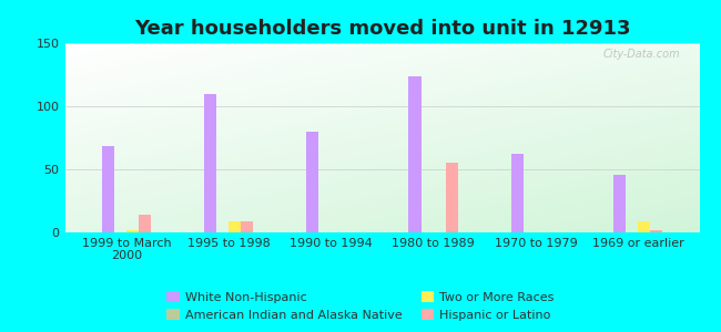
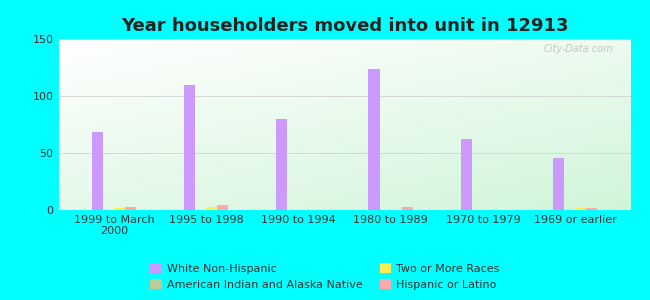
Hispanic or Latino/1999 to March 2000: 14 -> 3
Two or More Races/1995 to 1998: 9 -> 3
Hispanic or Latino/1995 to 1998: 9 -> 4
Hispanic or Latino/1980 to 1989: 55 -> 3
Two or More Races/1969 or earlier: 9 -> 2
